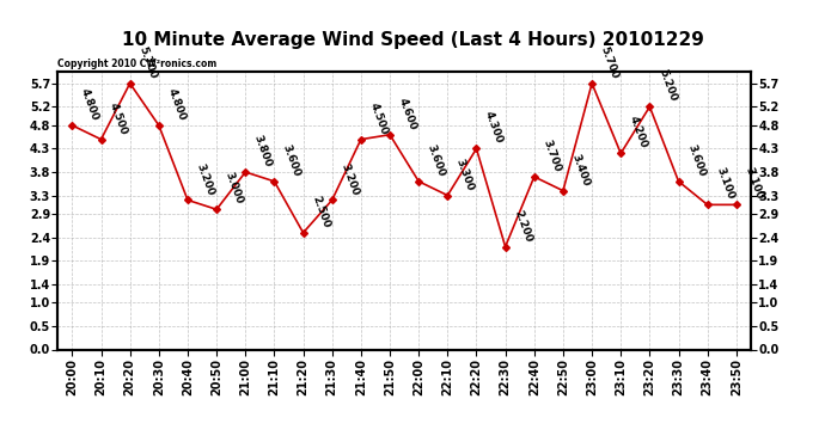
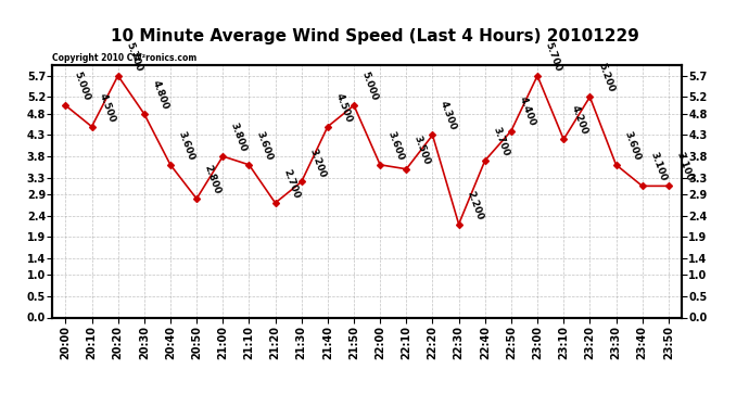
20:00: 4.800 -> 5.000
20:40: 3.200 -> 3.600
20:50: 3.000 -> 2.800
21:20: 2.500 -> 2.700
21:50: 4.600 -> 5.000
22:10: 3.300 -> 3.500
22:50: 3.400 -> 4.400
